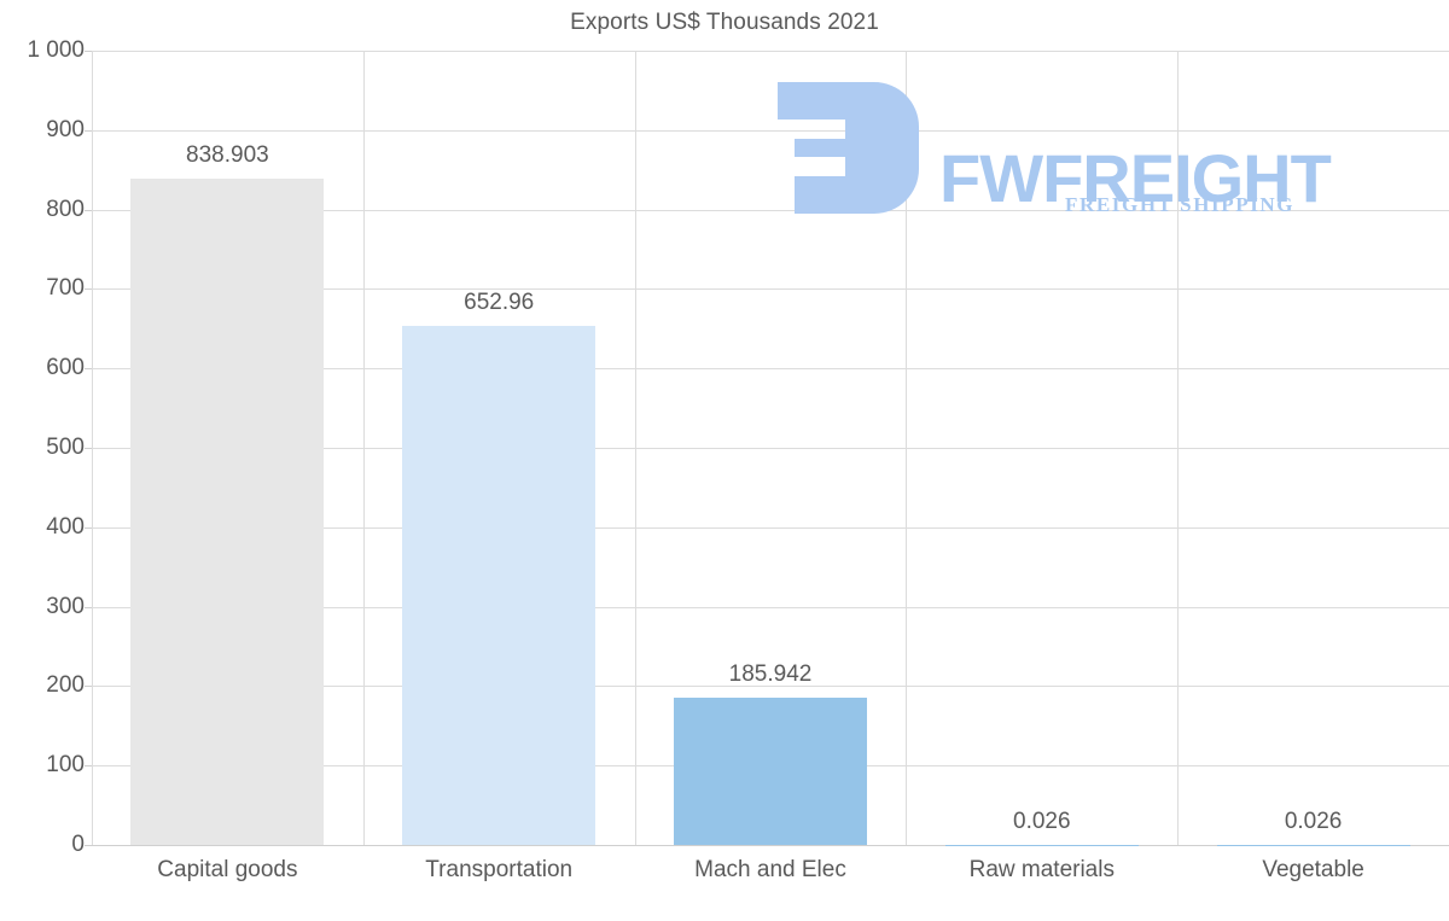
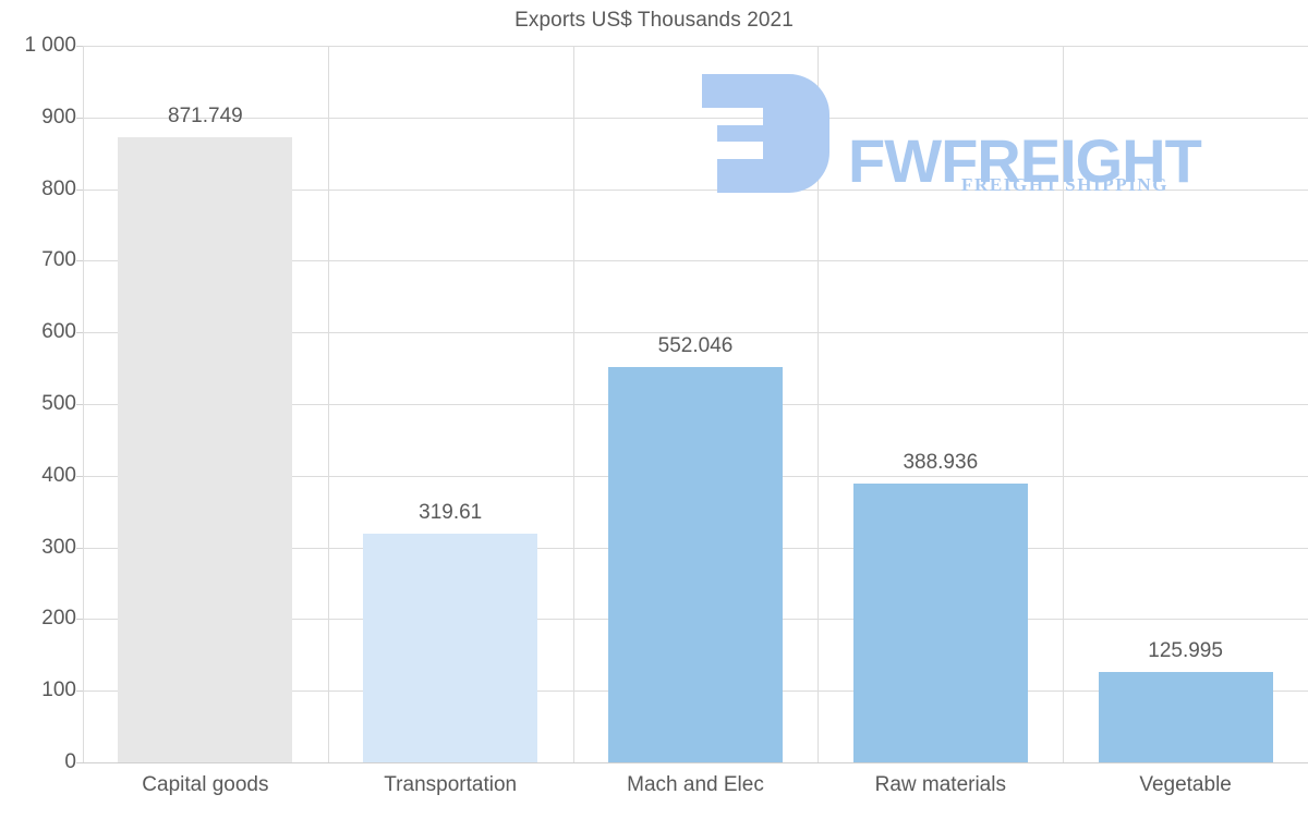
Capital goods: 838.903 -> 871.749
Transportation: 652.96 -> 319.61
Mach and Elec: 185.942 -> 552.046
Raw materials: 0.026 -> 388.936
Vegetable: 0.026 -> 125.995
